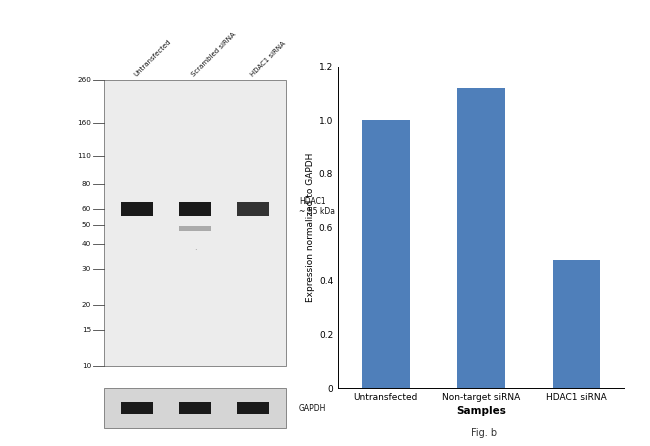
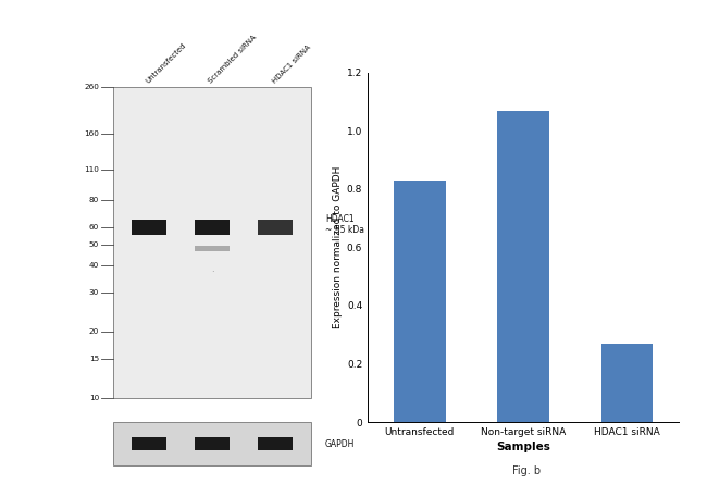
Untransfected: 1.00 -> 0.83
Non-target siRNA: 1.12 -> 1.07
HDAC1 siRNA: 0.48 -> 0.27
